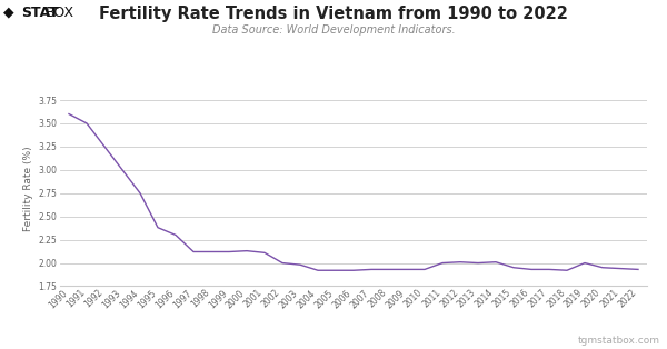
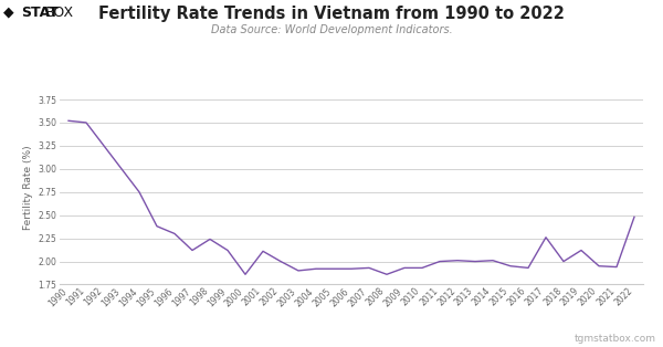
1990: 3.60 -> 3.52
1998: 2.12 -> 2.24
2000: 2.13 -> 1.86
2003: 1.98 -> 1.90
2008: 1.93 -> 1.86
2017: 1.93 -> 2.26
2018: 1.92 -> 2.00
2019: 2.00 -> 2.12
2022: 1.93 -> 2.48
